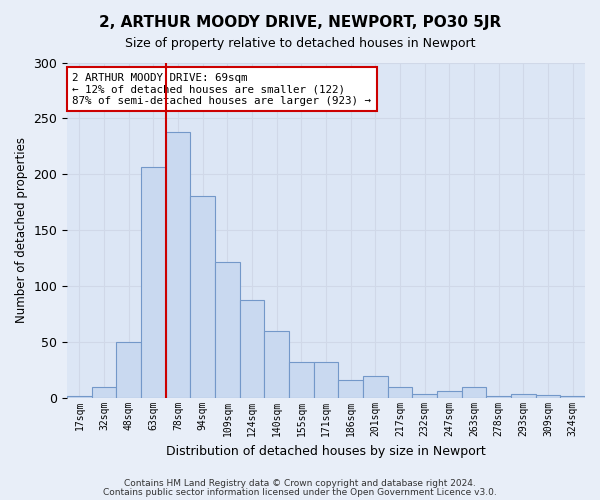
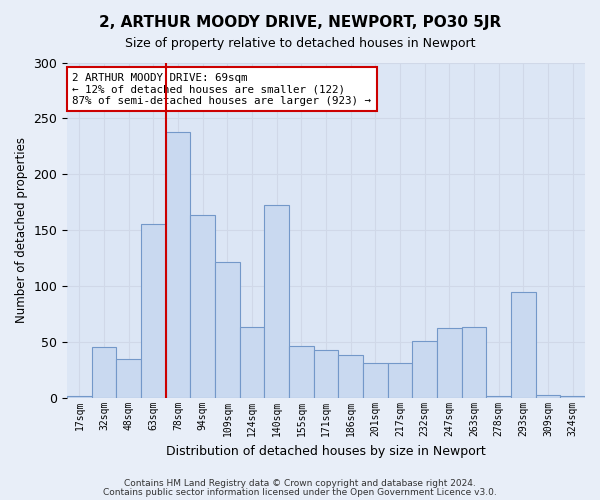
32sqm: 10 -> 46
48sqm: 50 -> 35
63sqm: 207 -> 156
94sqm: 181 -> 164
124sqm: 88 -> 64
140sqm: 60 -> 173
155sqm: 32 -> 47
171sqm: 32 -> 43
186sqm: 16 -> 39
201sqm: 20 -> 31
217sqm: 10 -> 31
232sqm: 4 -> 51
247sqm: 6 -> 63
263sqm: 10 -> 64
293sqm: 4 -> 95
